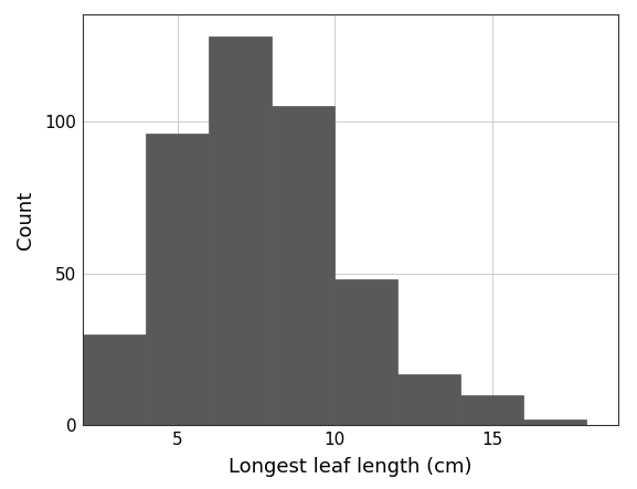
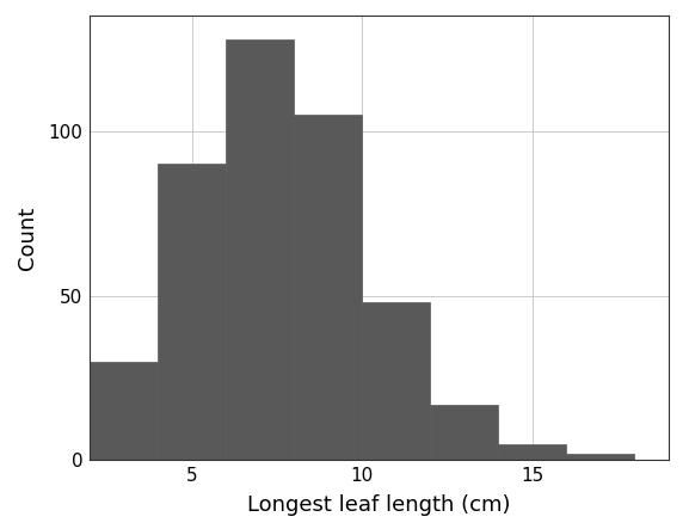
5: 96 -> 90
15: 10 -> 5
